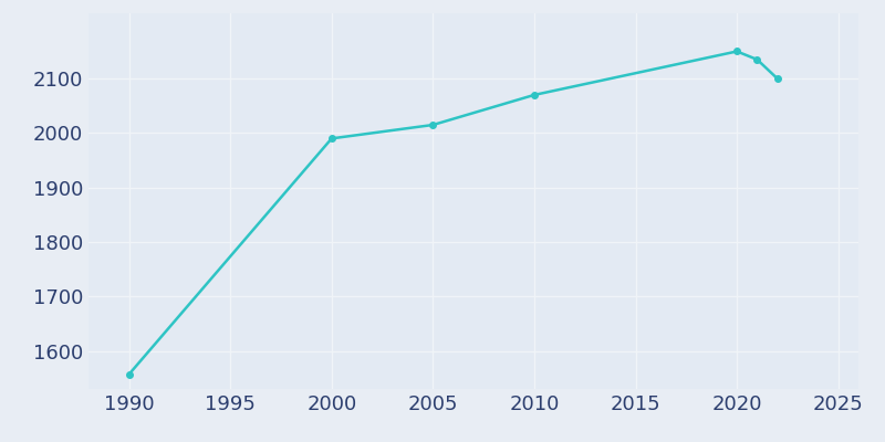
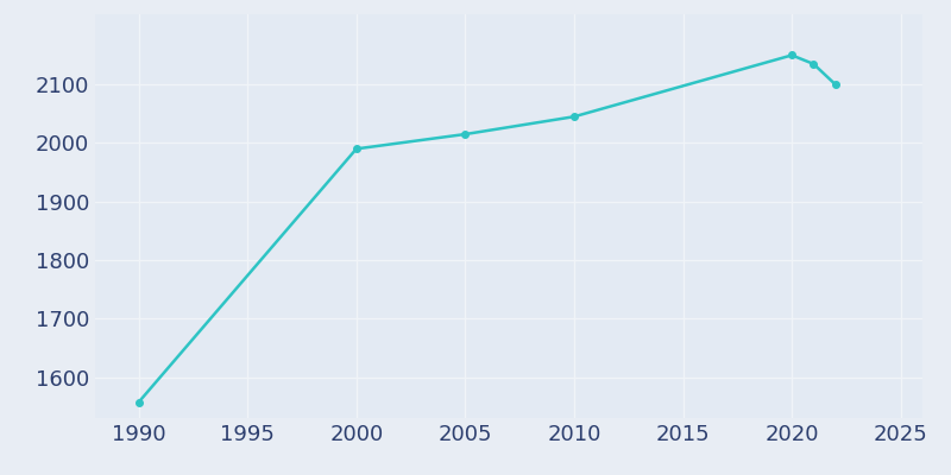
2010: 2070 -> 2045
